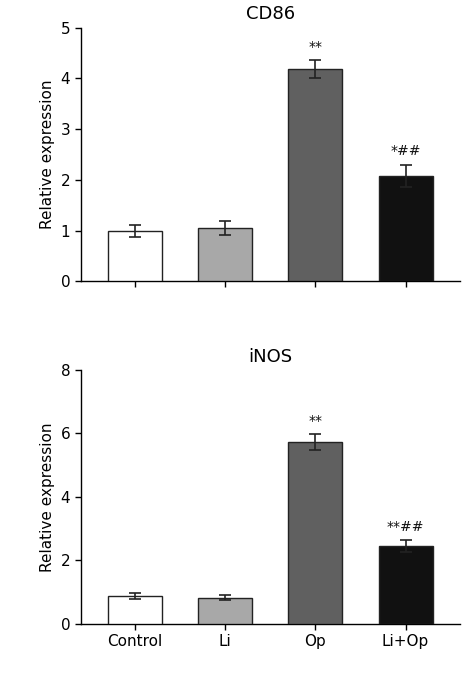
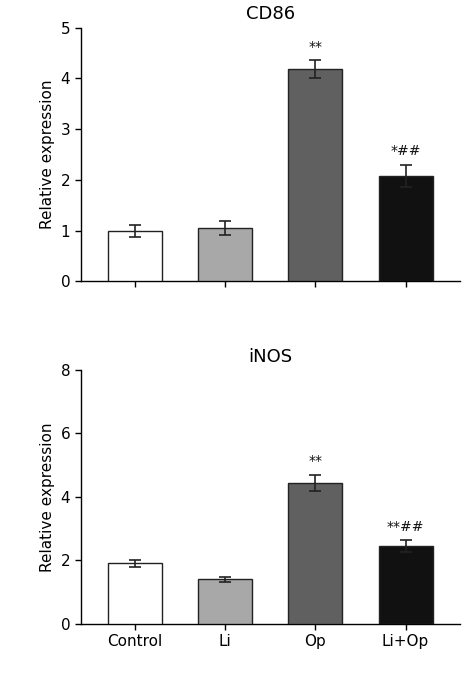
iNOS/Control: 0.88 -> 1.90
iNOS/Li: 0.82 -> 1.40
iNOS/Op: 5.72 -> 4.45
